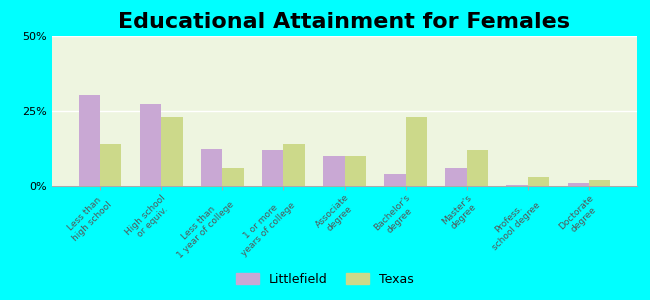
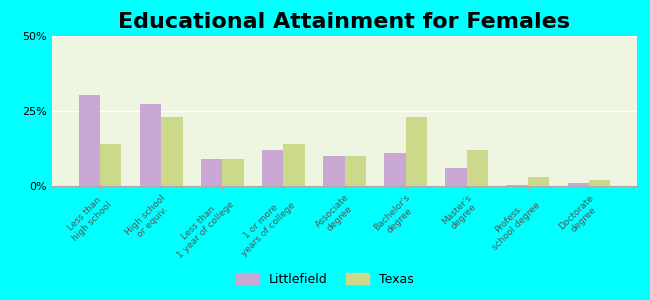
Littlefield/Less than 1 year of college: 12.5% -> 9.0%
Texas/Less than 1 year of college: 6% -> 9%
Littlefield/Bachelor's degree: 4.0% -> 11.0%
